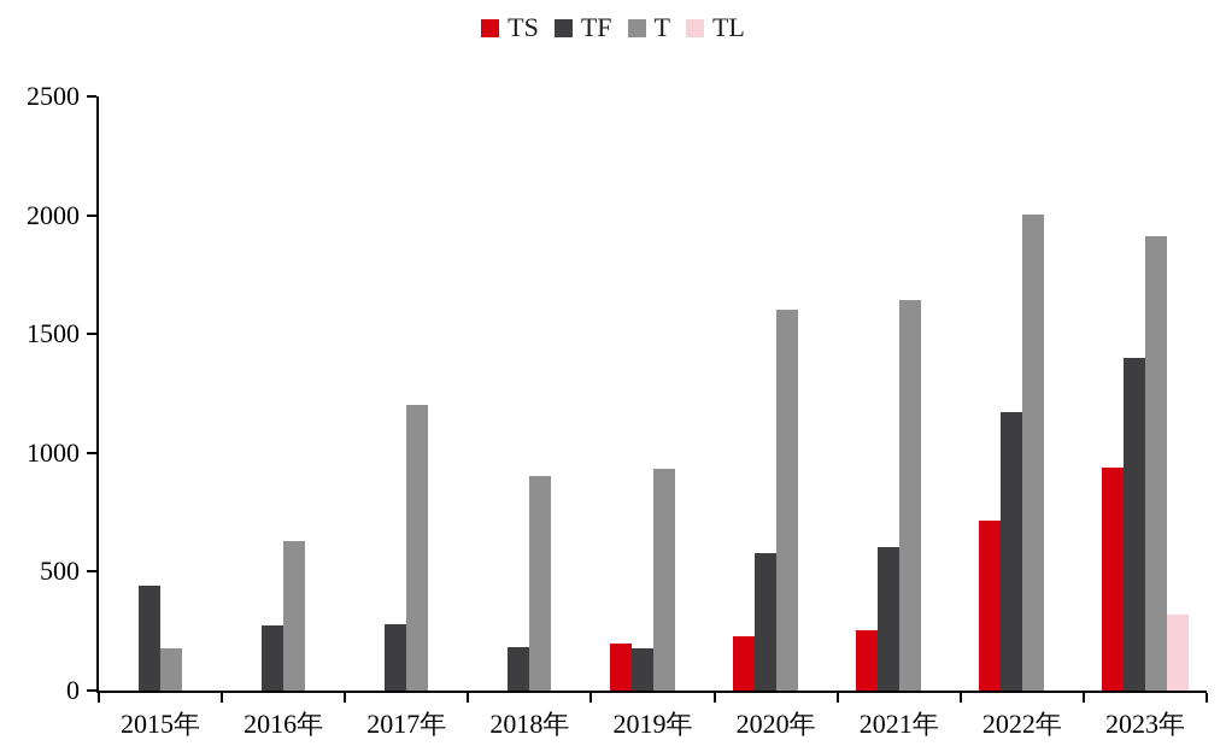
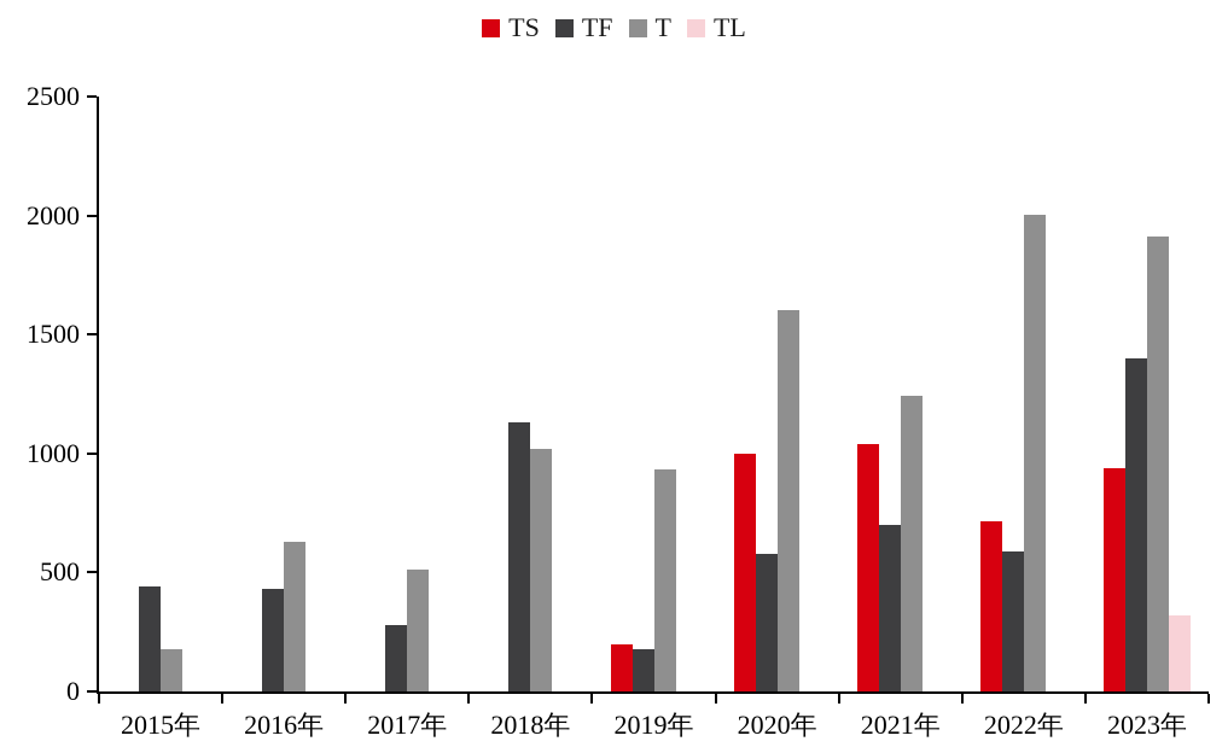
TF/2016年: 280 -> 430
T/2017年: 1200 -> 510
TF/2018年: 180 -> 1130
T/2018年: 900 -> 1020
TS/2020年: 230 -> 1000
TS/2021年: 260 -> 1040
TF/2021年: 600 -> 700
T/2021年: 1640 -> 1240
TF/2022年: 1170 -> 590
